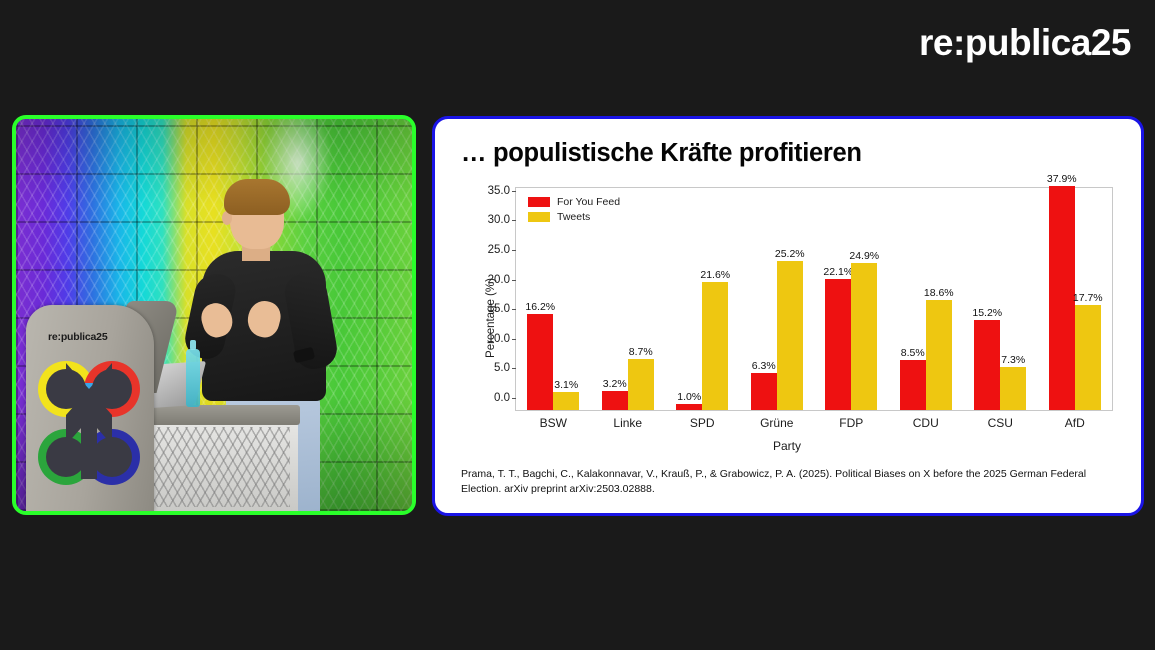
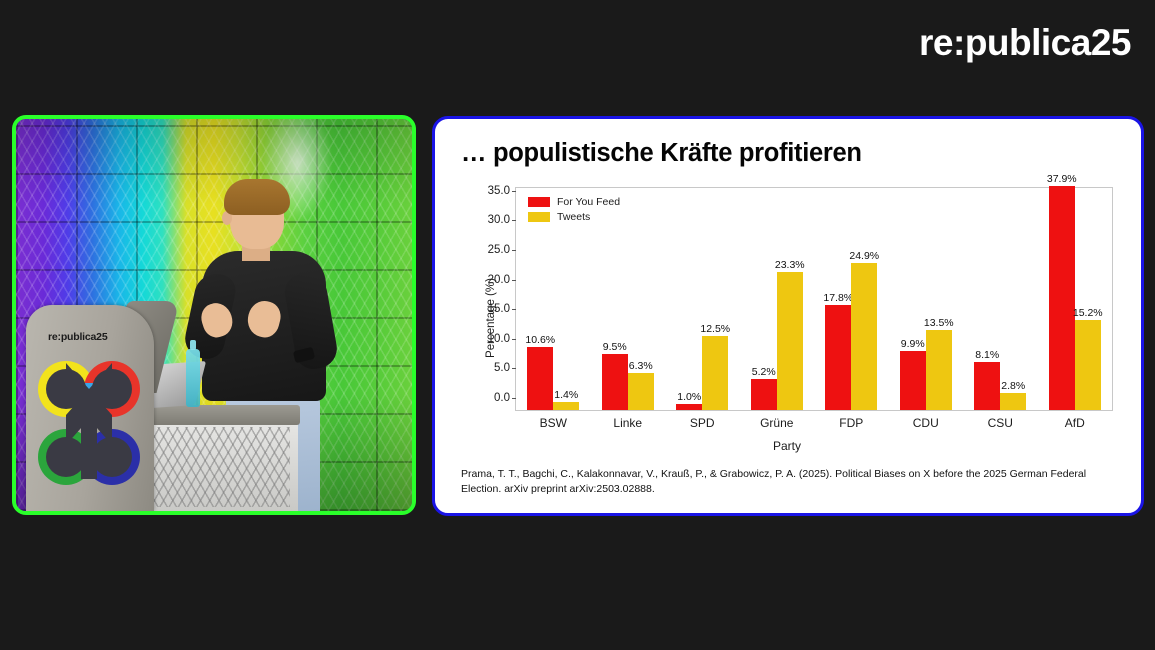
For You Feed/BSW: 16.2% -> 10.6%
Tweets/BSW: 3.1% -> 1.4%
For You Feed/Linke: 3.2% -> 9.5%
Tweets/Linke: 8.7% -> 6.3%
Tweets/SPD: 21.6% -> 12.5%
For You Feed/Grüne: 6.3% -> 5.2%
Tweets/Grüne: 25.2% -> 23.3%
For You Feed/FDP: 22.1% -> 17.8%
For You Feed/CDU: 8.5% -> 9.9%
Tweets/CDU: 18.6% -> 13.5%
For You Feed/CSU: 15.2% -> 8.1%
Tweets/CSU: 7.3% -> 2.8%
Tweets/AfD: 17.7% -> 15.2%
